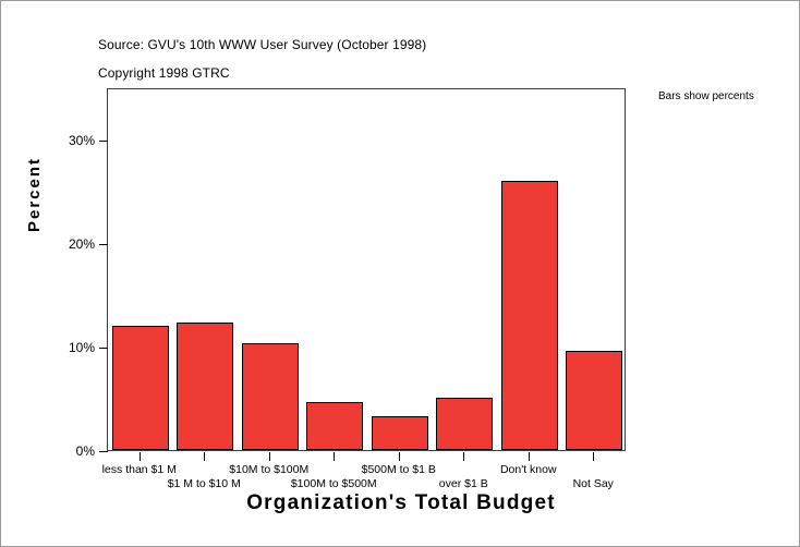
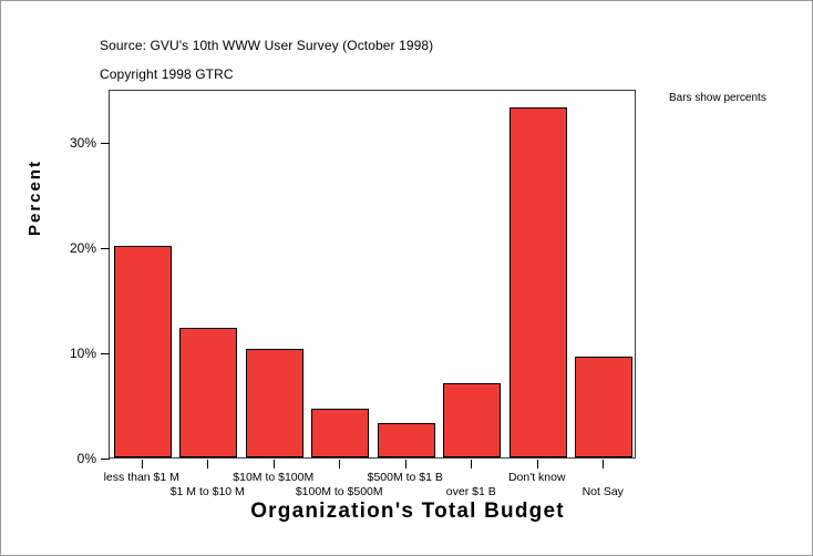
less than $1 M: 12% -> 20%
over $1 B: 5% -> 7%
Don't know: 26% -> 33%
